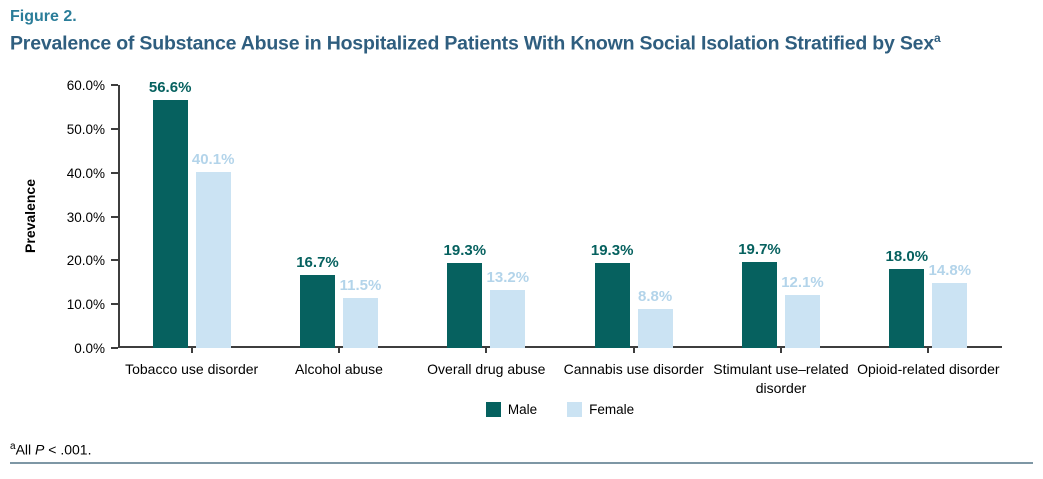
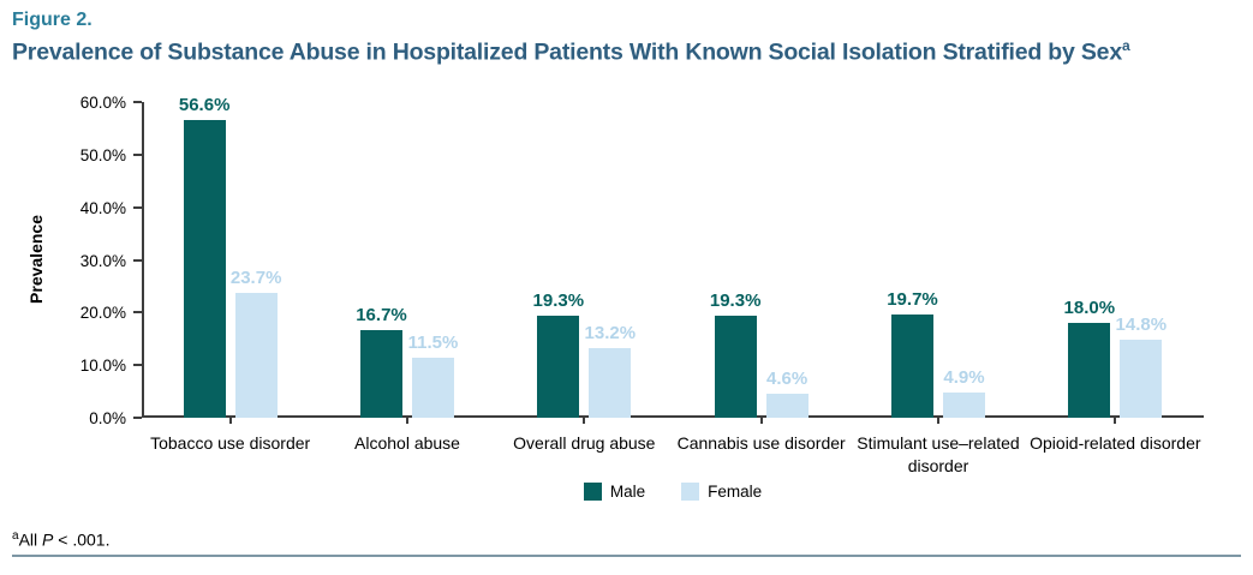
Female/Tobacco use disorder: 40.1% -> 23.7%
Female/Cannabis use disorder: 8.8% -> 4.6%
Female/Stimulant use–related disorder: 12.1% -> 4.9%
